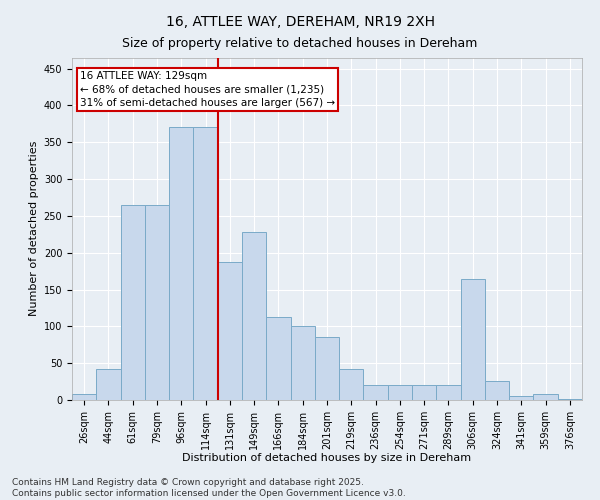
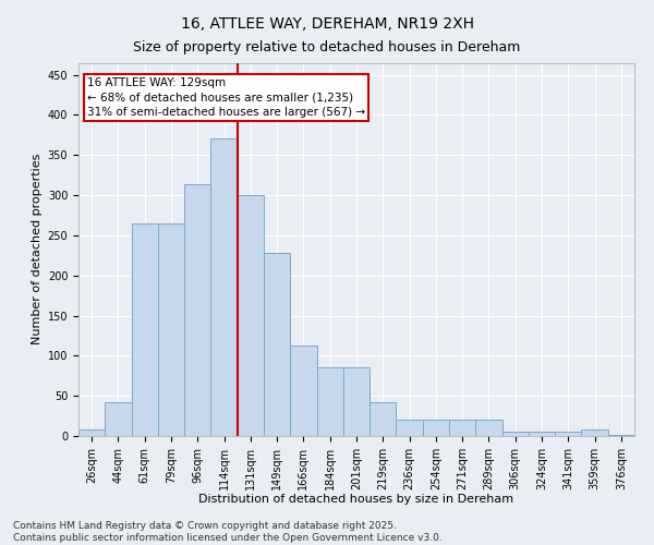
96sqm: 370 -> 313
131sqm: 188 -> 300
184sqm: 100 -> 85
306sqm: 164 -> 5
324sqm: 26 -> 5
